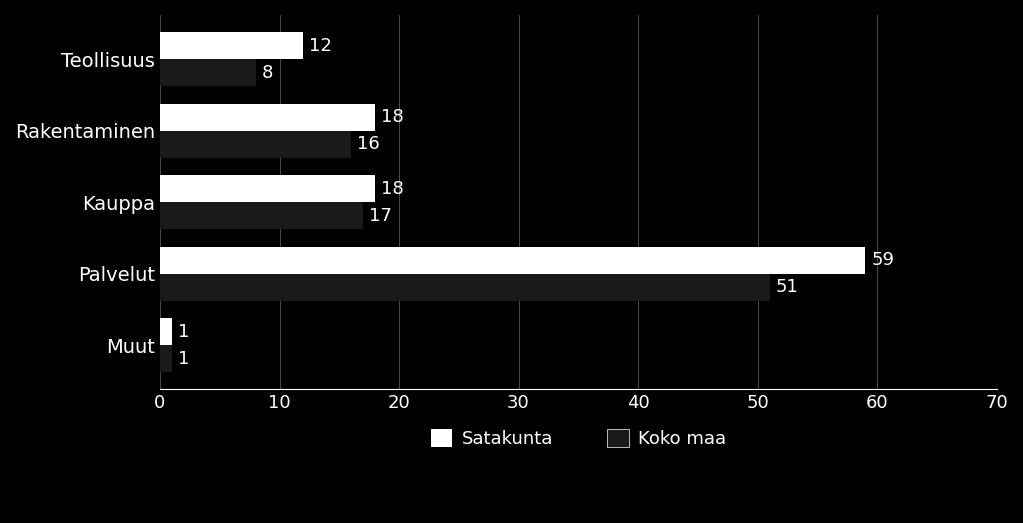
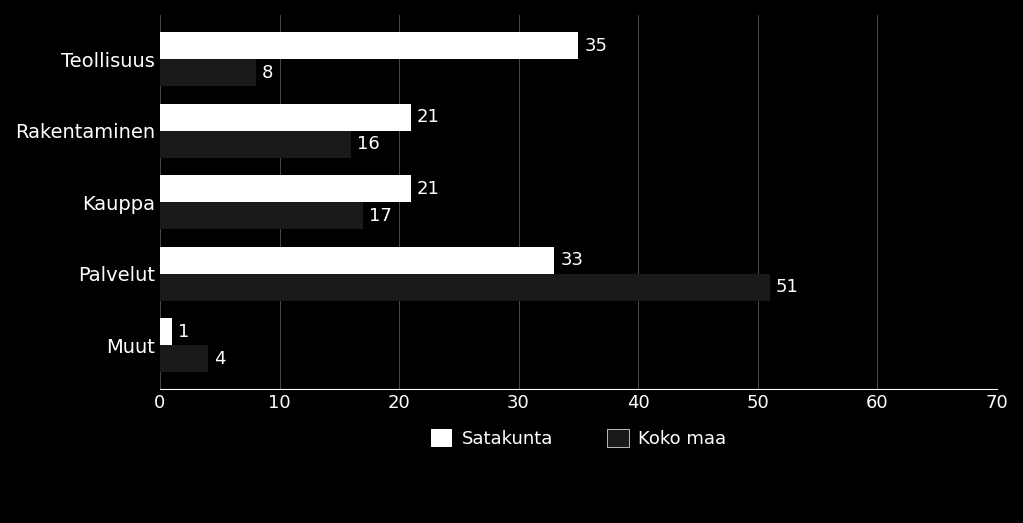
Satakunta/Teollisuus: 12 -> 35
Satakunta/Rakentaminen: 18 -> 21
Satakunta/Kauppa: 18 -> 21
Satakunta/Palvelut: 59 -> 33
Koko maa/Muut: 1 -> 4
